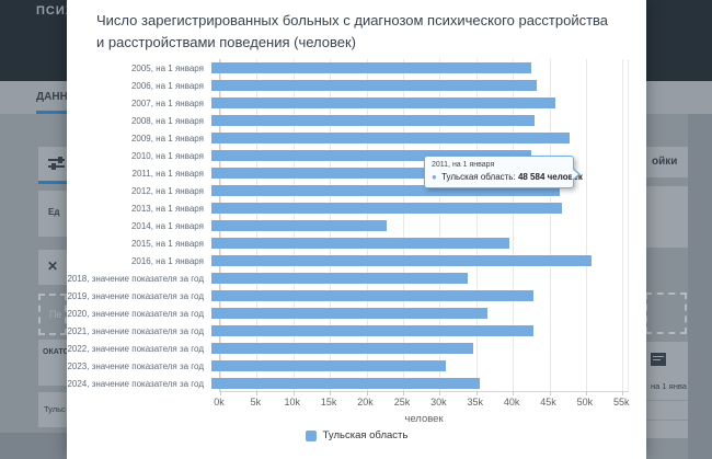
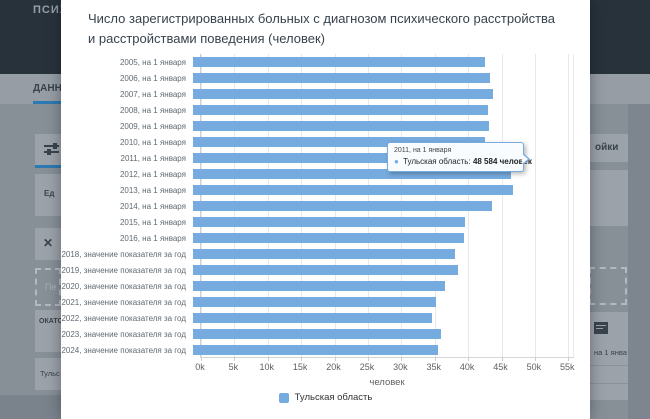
2007, на 1 января: 47k -> 45k
2009, на 1 января: 49k -> 44k
2014, на 1 января: 24k -> 45k
2016, на 1 января: 52k -> 41k
2018, значение показателя за год: 35k -> 39k
2019, значение показателя за год: 44k -> 40k
2021, значение показателя за год: 44k -> 36k
2023, значение показателя за год: 32k -> 37k
